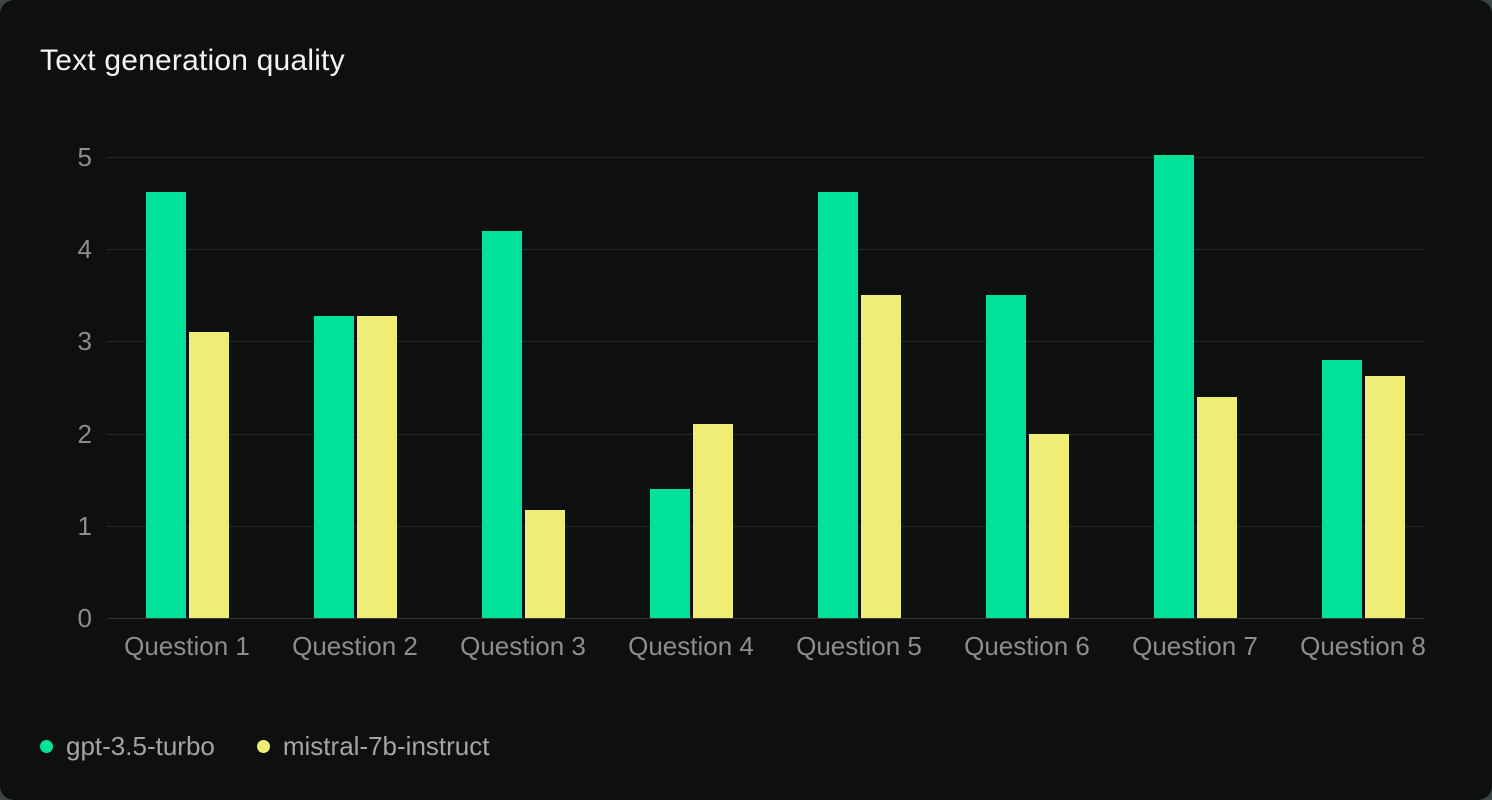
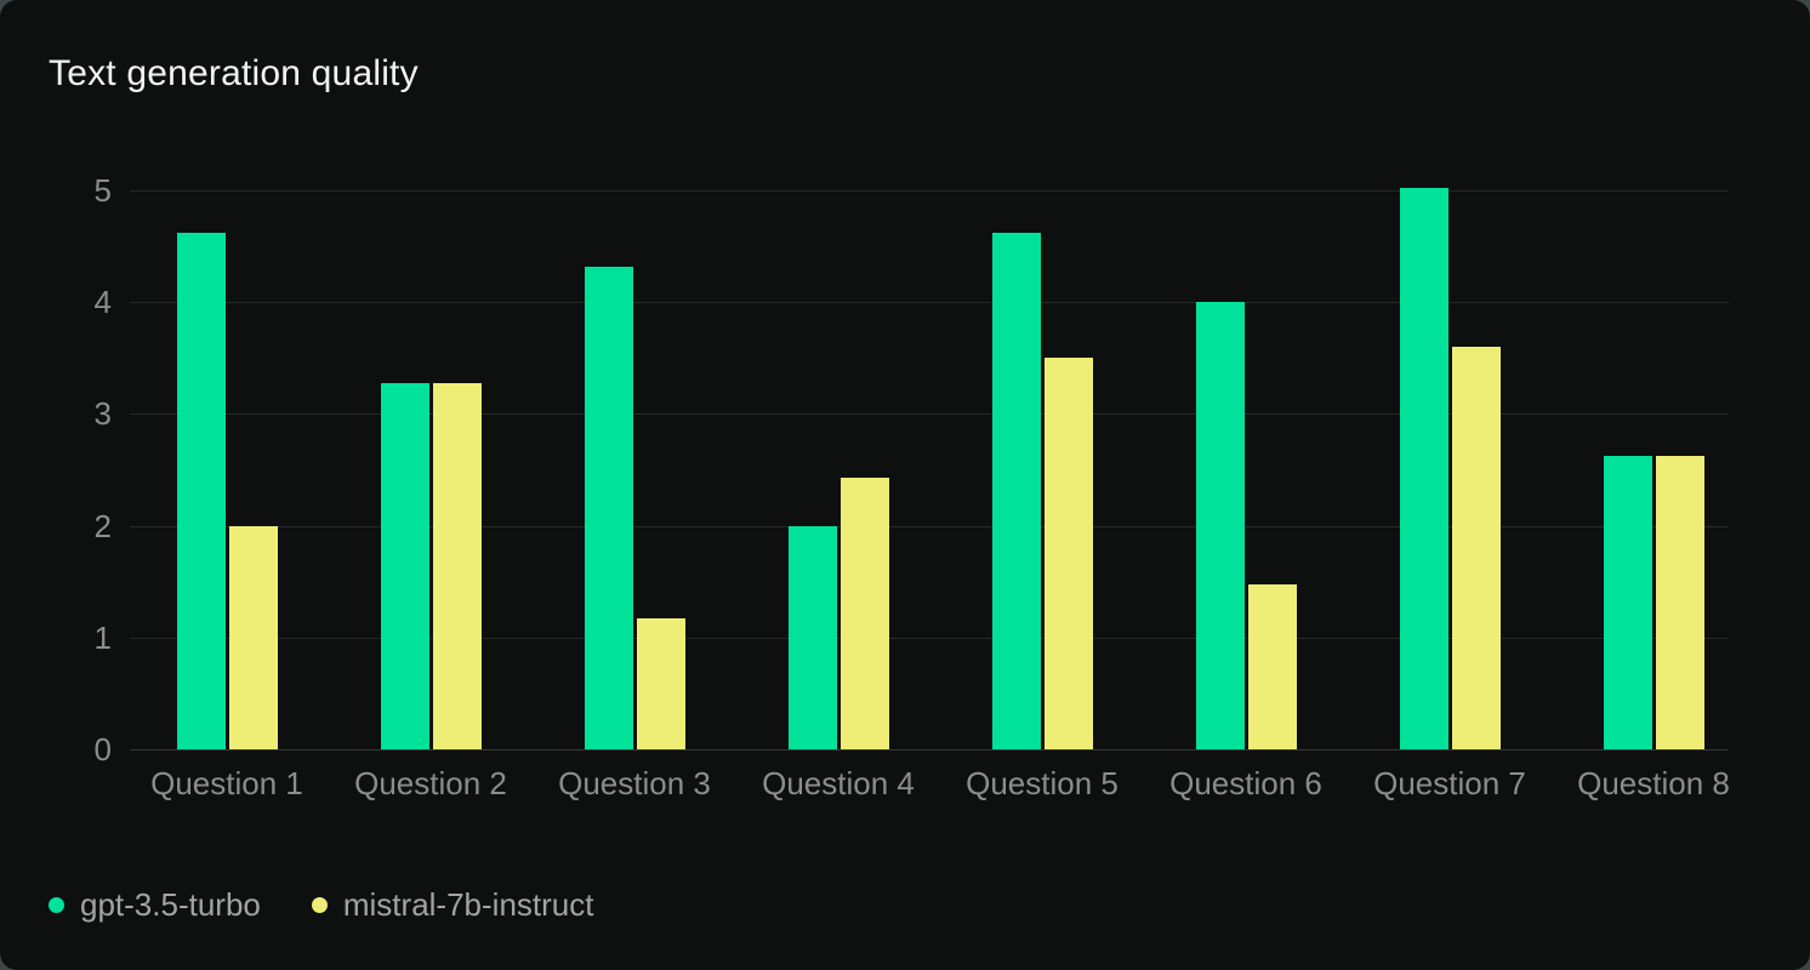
mistral-7b-instruct/Question 1: 3.1 -> 2.0
gpt-3.5-turbo/Question 3: 4.2 -> 4.3
gpt-3.5-turbo/Question 4: 1.4 -> 2.0
mistral-7b-instruct/Question 4: 2.1 -> 2.4
gpt-3.5-turbo/Question 6: 3.5 -> 4.0
mistral-7b-instruct/Question 6: 2.0 -> 1.5
mistral-7b-instruct/Question 7: 2.4 -> 3.6
gpt-3.5-turbo/Question 8: 2.8 -> 2.6
